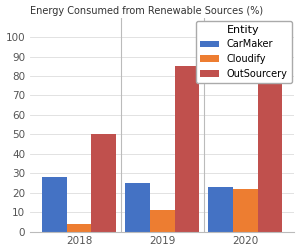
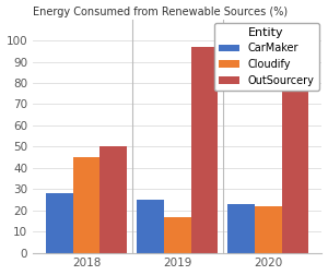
Cloudify/2018: 4 -> 45
Cloudify/2019: 11 -> 17
OutSourcery/2019: 85 -> 97
